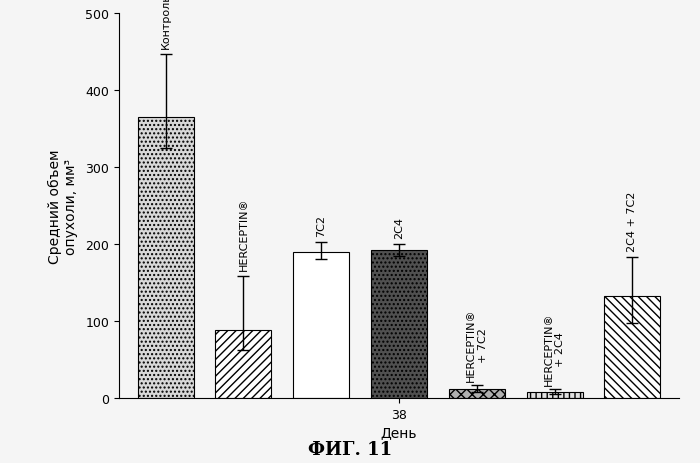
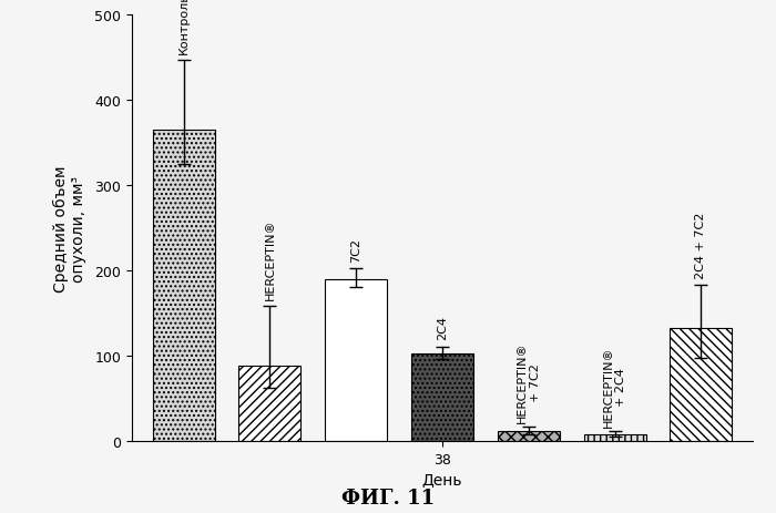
38: 192 -> 103
